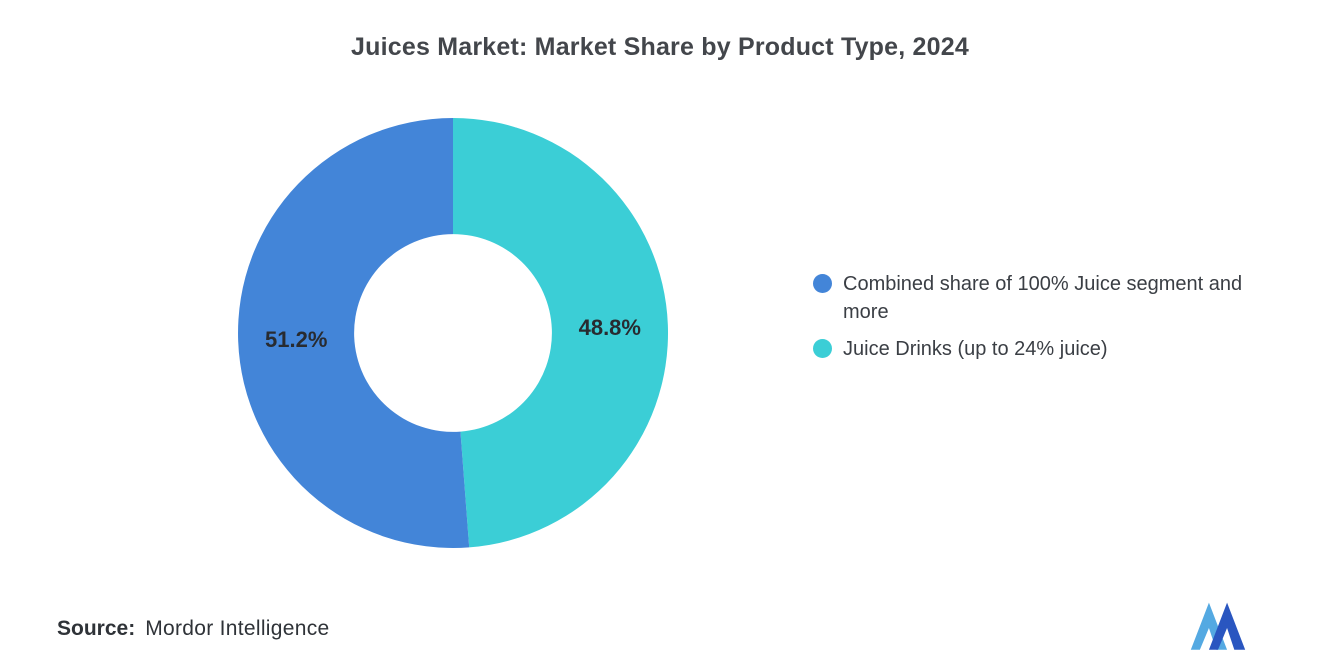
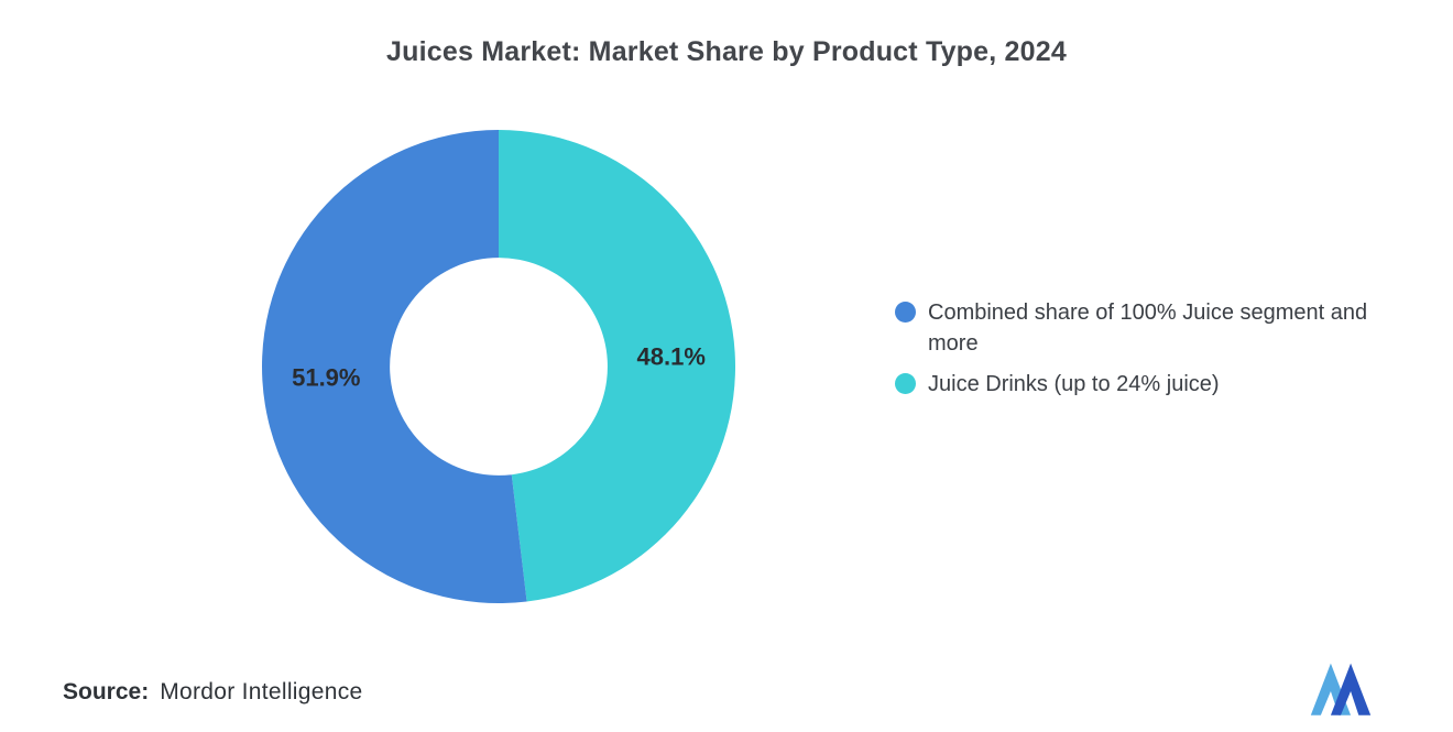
Combined share of 100% Juice segment and more: 51.2% -> 51.9%
Juice Drinks (up to 24% juice): 48.8% -> 48.1%
